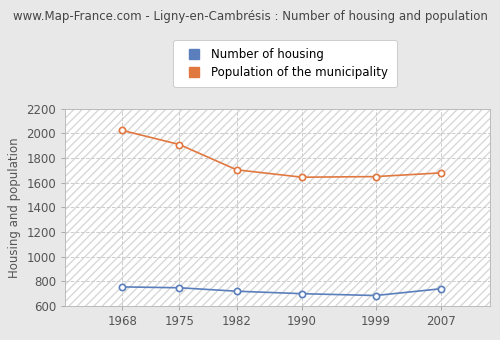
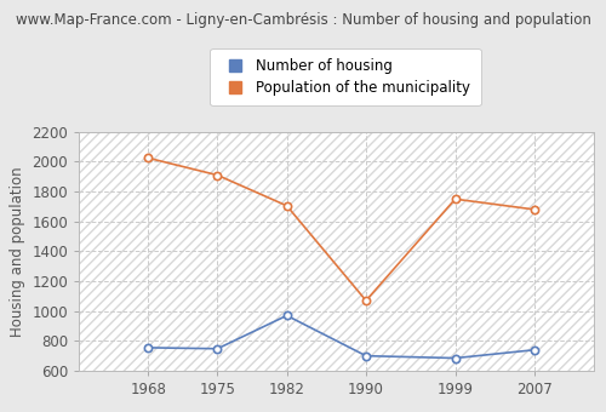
Number of housing/1982: 720 -> 970
Population of the municipality/1990: 1640 -> 1070
Population of the municipality/1999: 1650 -> 1750
